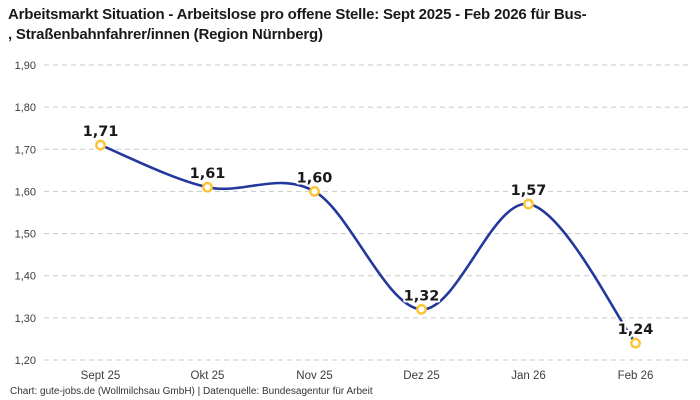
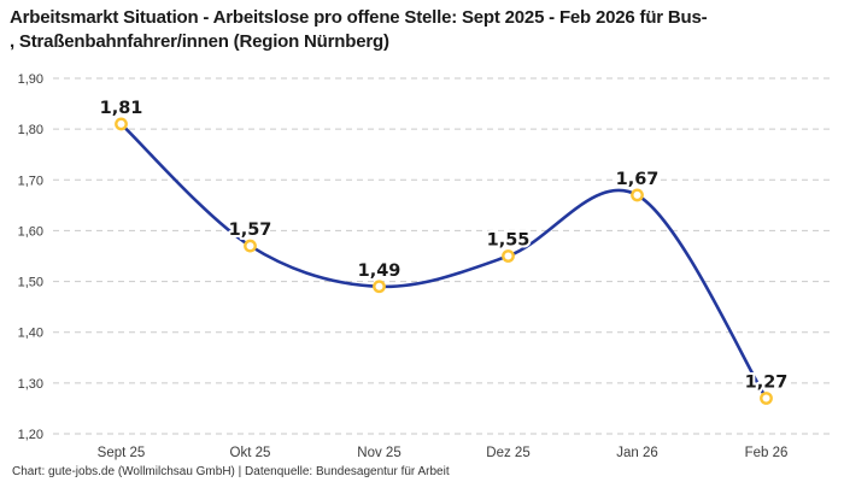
Sept 25: 1,71 -> 1,81
Okt 25: 1,61 -> 1,57
Nov 25: 1,60 -> 1,49
Dez 25: 1,32 -> 1,55
Jan 26: 1,57 -> 1,67
Feb 26: 1,24 -> 1,27
